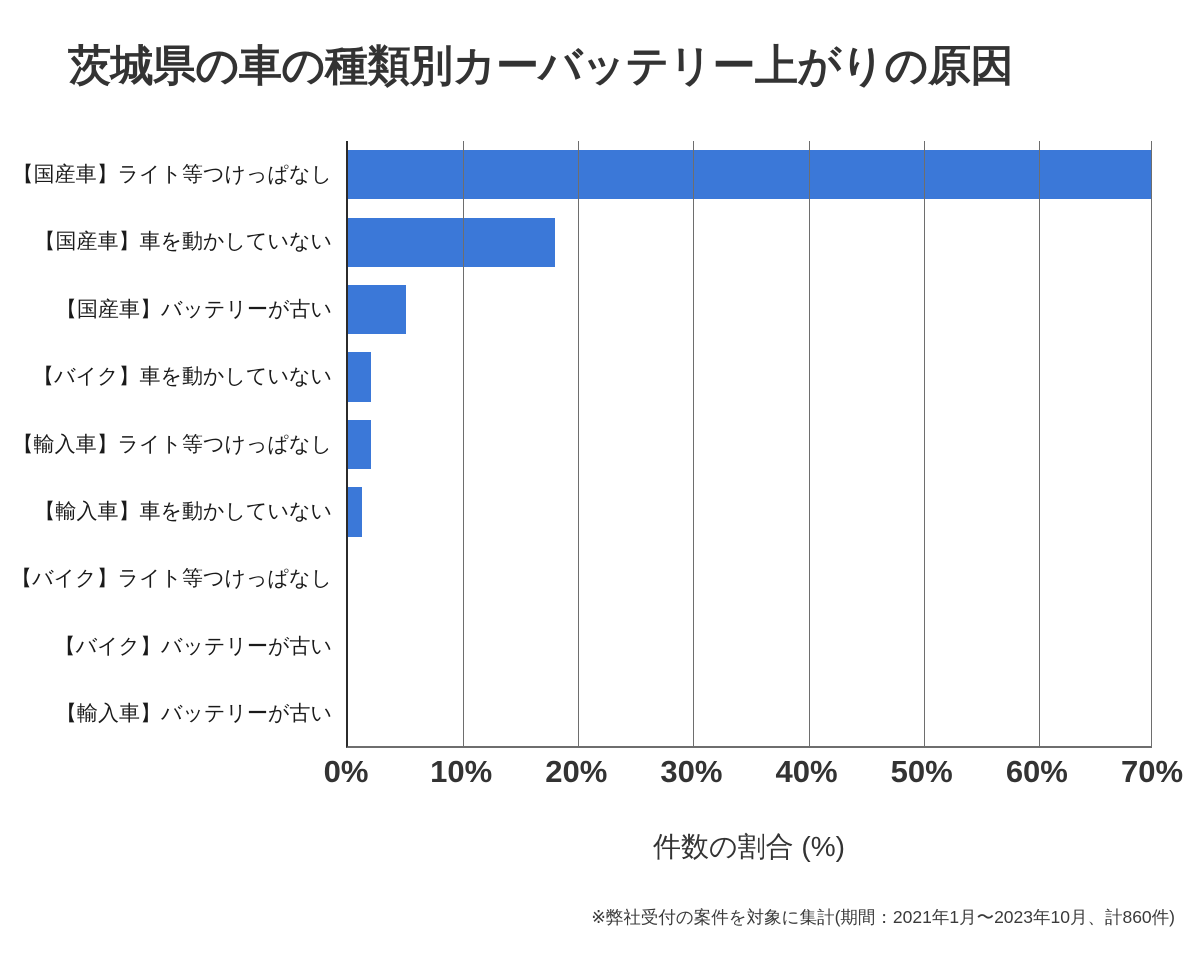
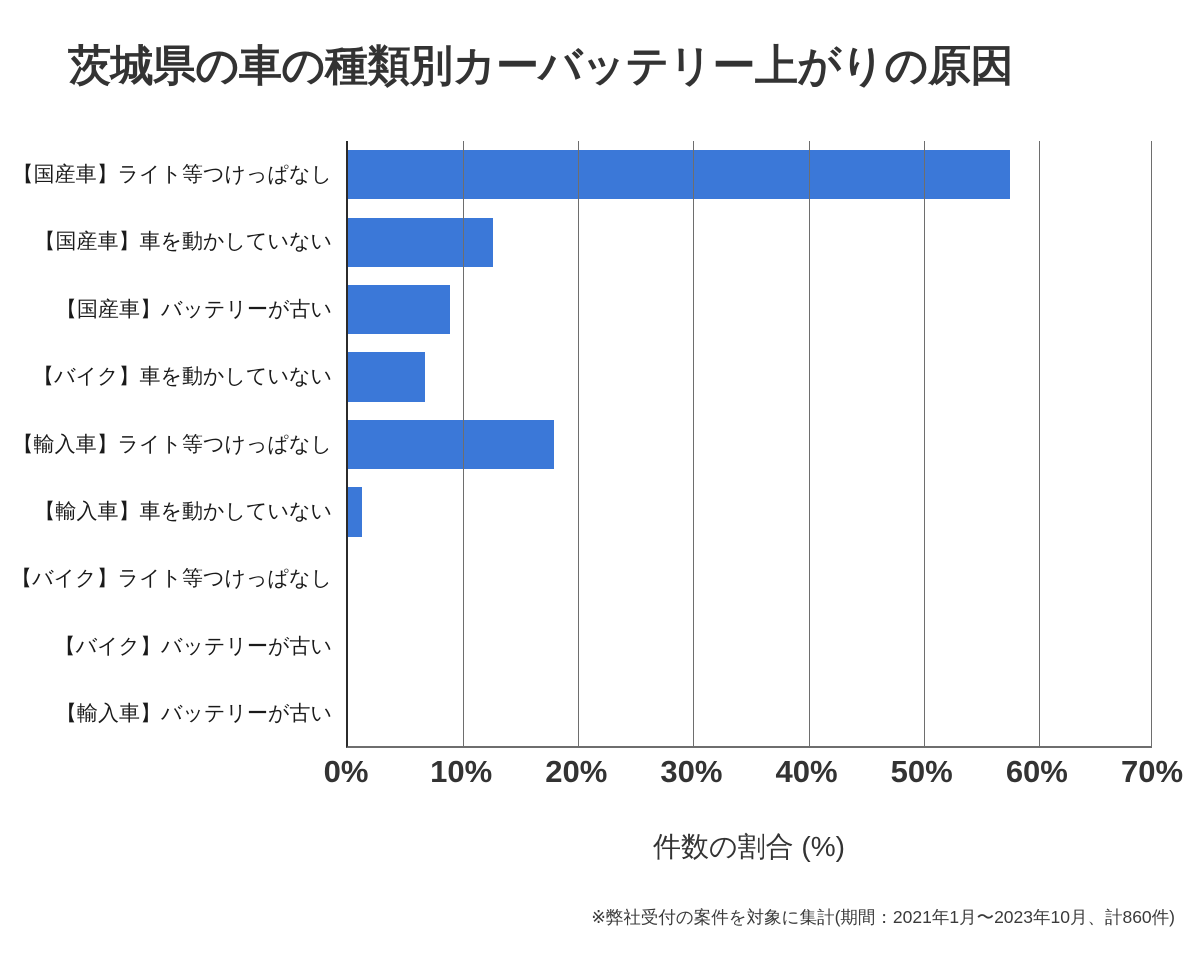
【国産車】ライト等つけっぱなし: 69.7% -> 57.5%
【国産車】車を動かしていない: 18.0% -> 12.6%
【国産車】バッテリーが古い: 5.0% -> 8.9%
【バイク】車を動かしていない: 2.0% -> 6.7%
【輸入車】ライト等つけっぱなし: 2.0% -> 17.9%
